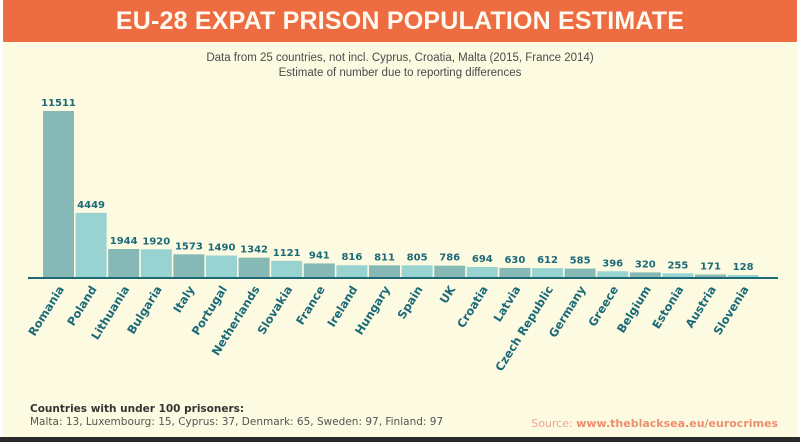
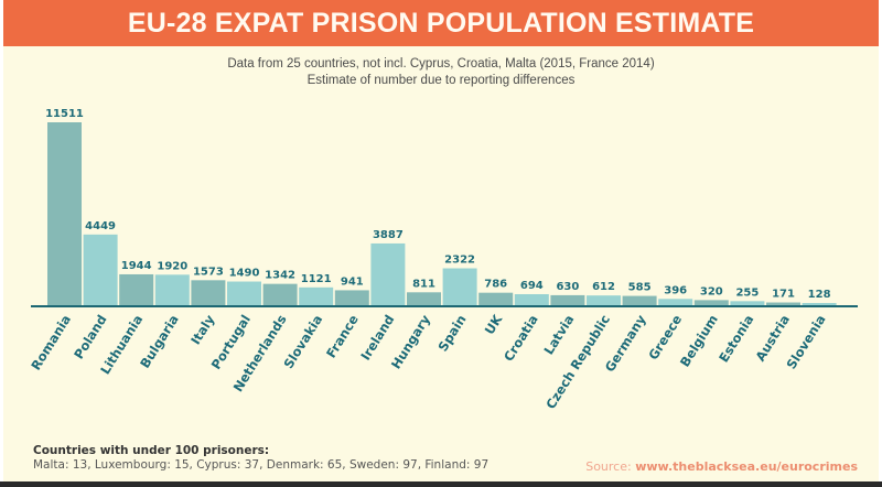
Ireland: 816 -> 3887
Spain: 805 -> 2322
